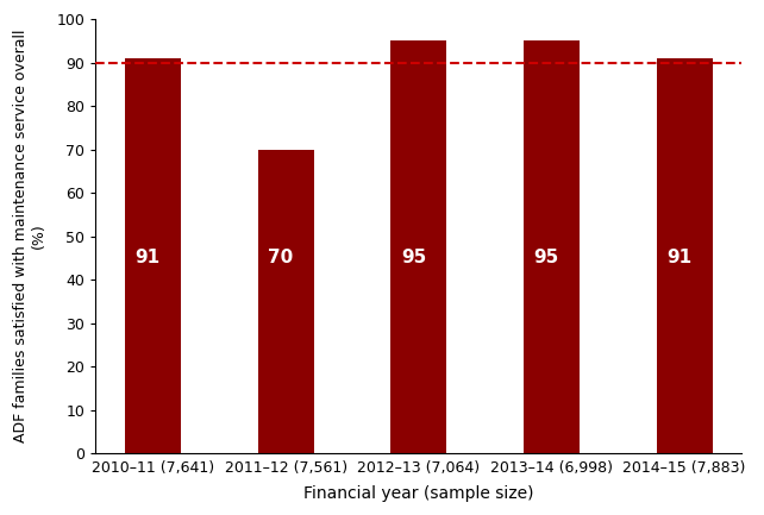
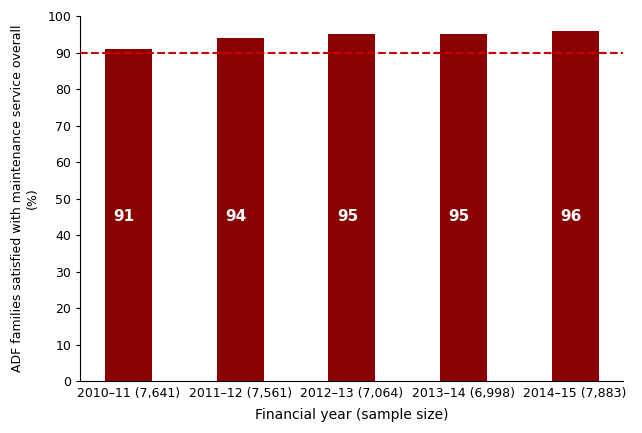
2011–12 (7,561): 70 -> 94
2014–15 (7,883): 91 -> 96
